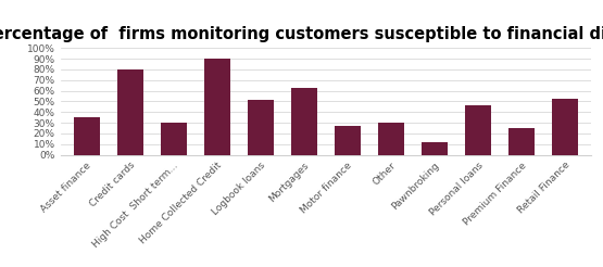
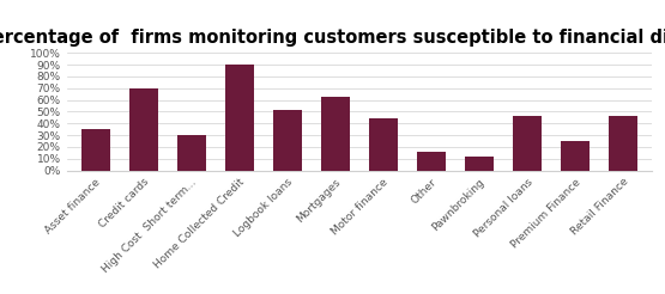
Credit cards: 80% -> 70%
Motor finance: 27% -> 44%
Other: 30% -> 16%
Retail Finance: 53% -> 46%
